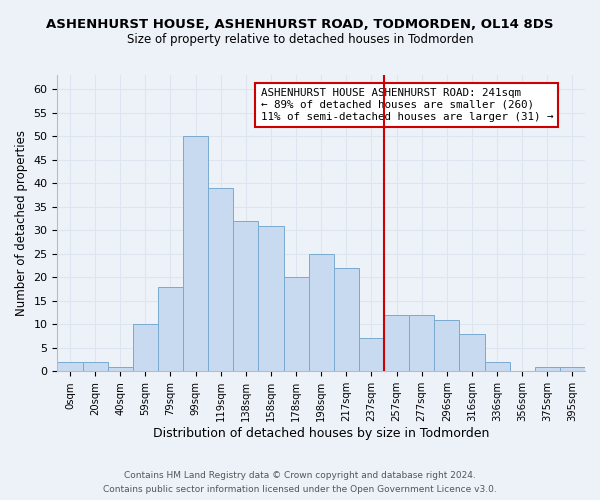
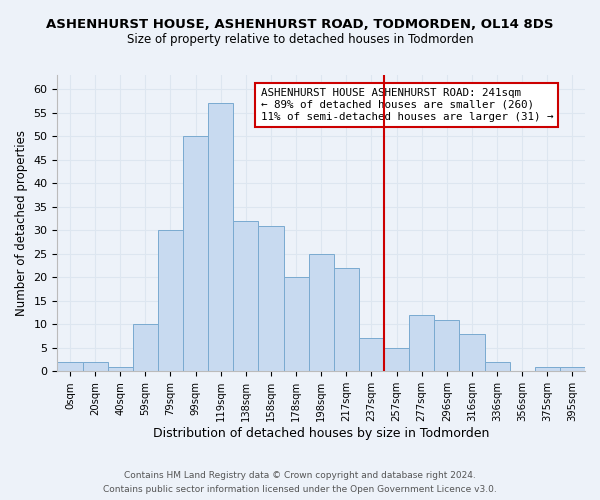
79sqm: 18 -> 30
119sqm: 39 -> 57
257sqm: 12 -> 5
